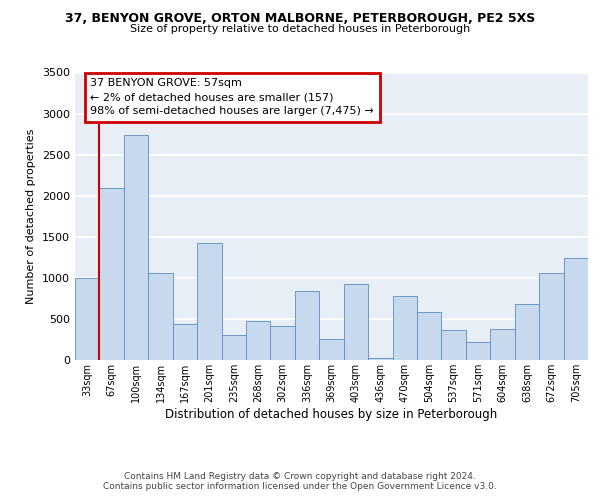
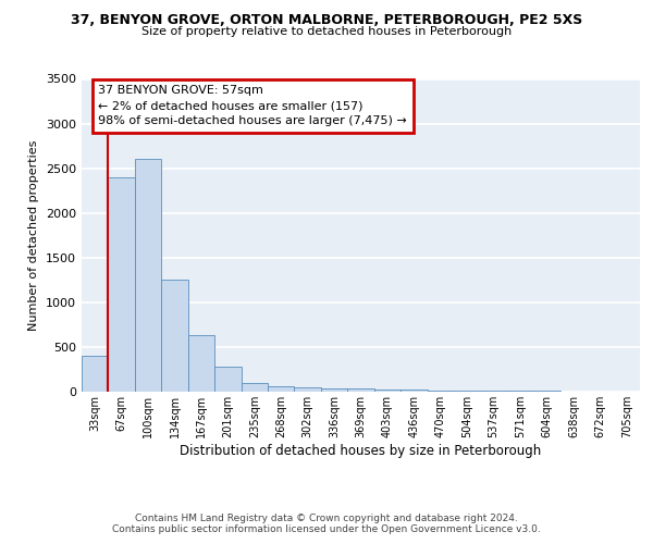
33sqm: 1000 -> 400
67sqm: 2100 -> 2400
100sqm: 2740 -> 2600
134sqm: 1060 -> 1250
167sqm: 440 -> 630
201sqm: 1420 -> 280
235sqm: 300 -> 100
268sqm: 480 -> 60
302sqm: 420 -> 50
336sqm: 840 -> 40
369sqm: 260 -> 40
403sqm: 920 -> 30
470sqm: 780 -> 20
504sqm: 580 -> 10
537sqm: 360 -> 10
571sqm: 220 -> 10
604sqm: 380 -> 10
638sqm: 680 -> 0
672sqm: 1060 -> 0
705sqm: 1240 -> 0
